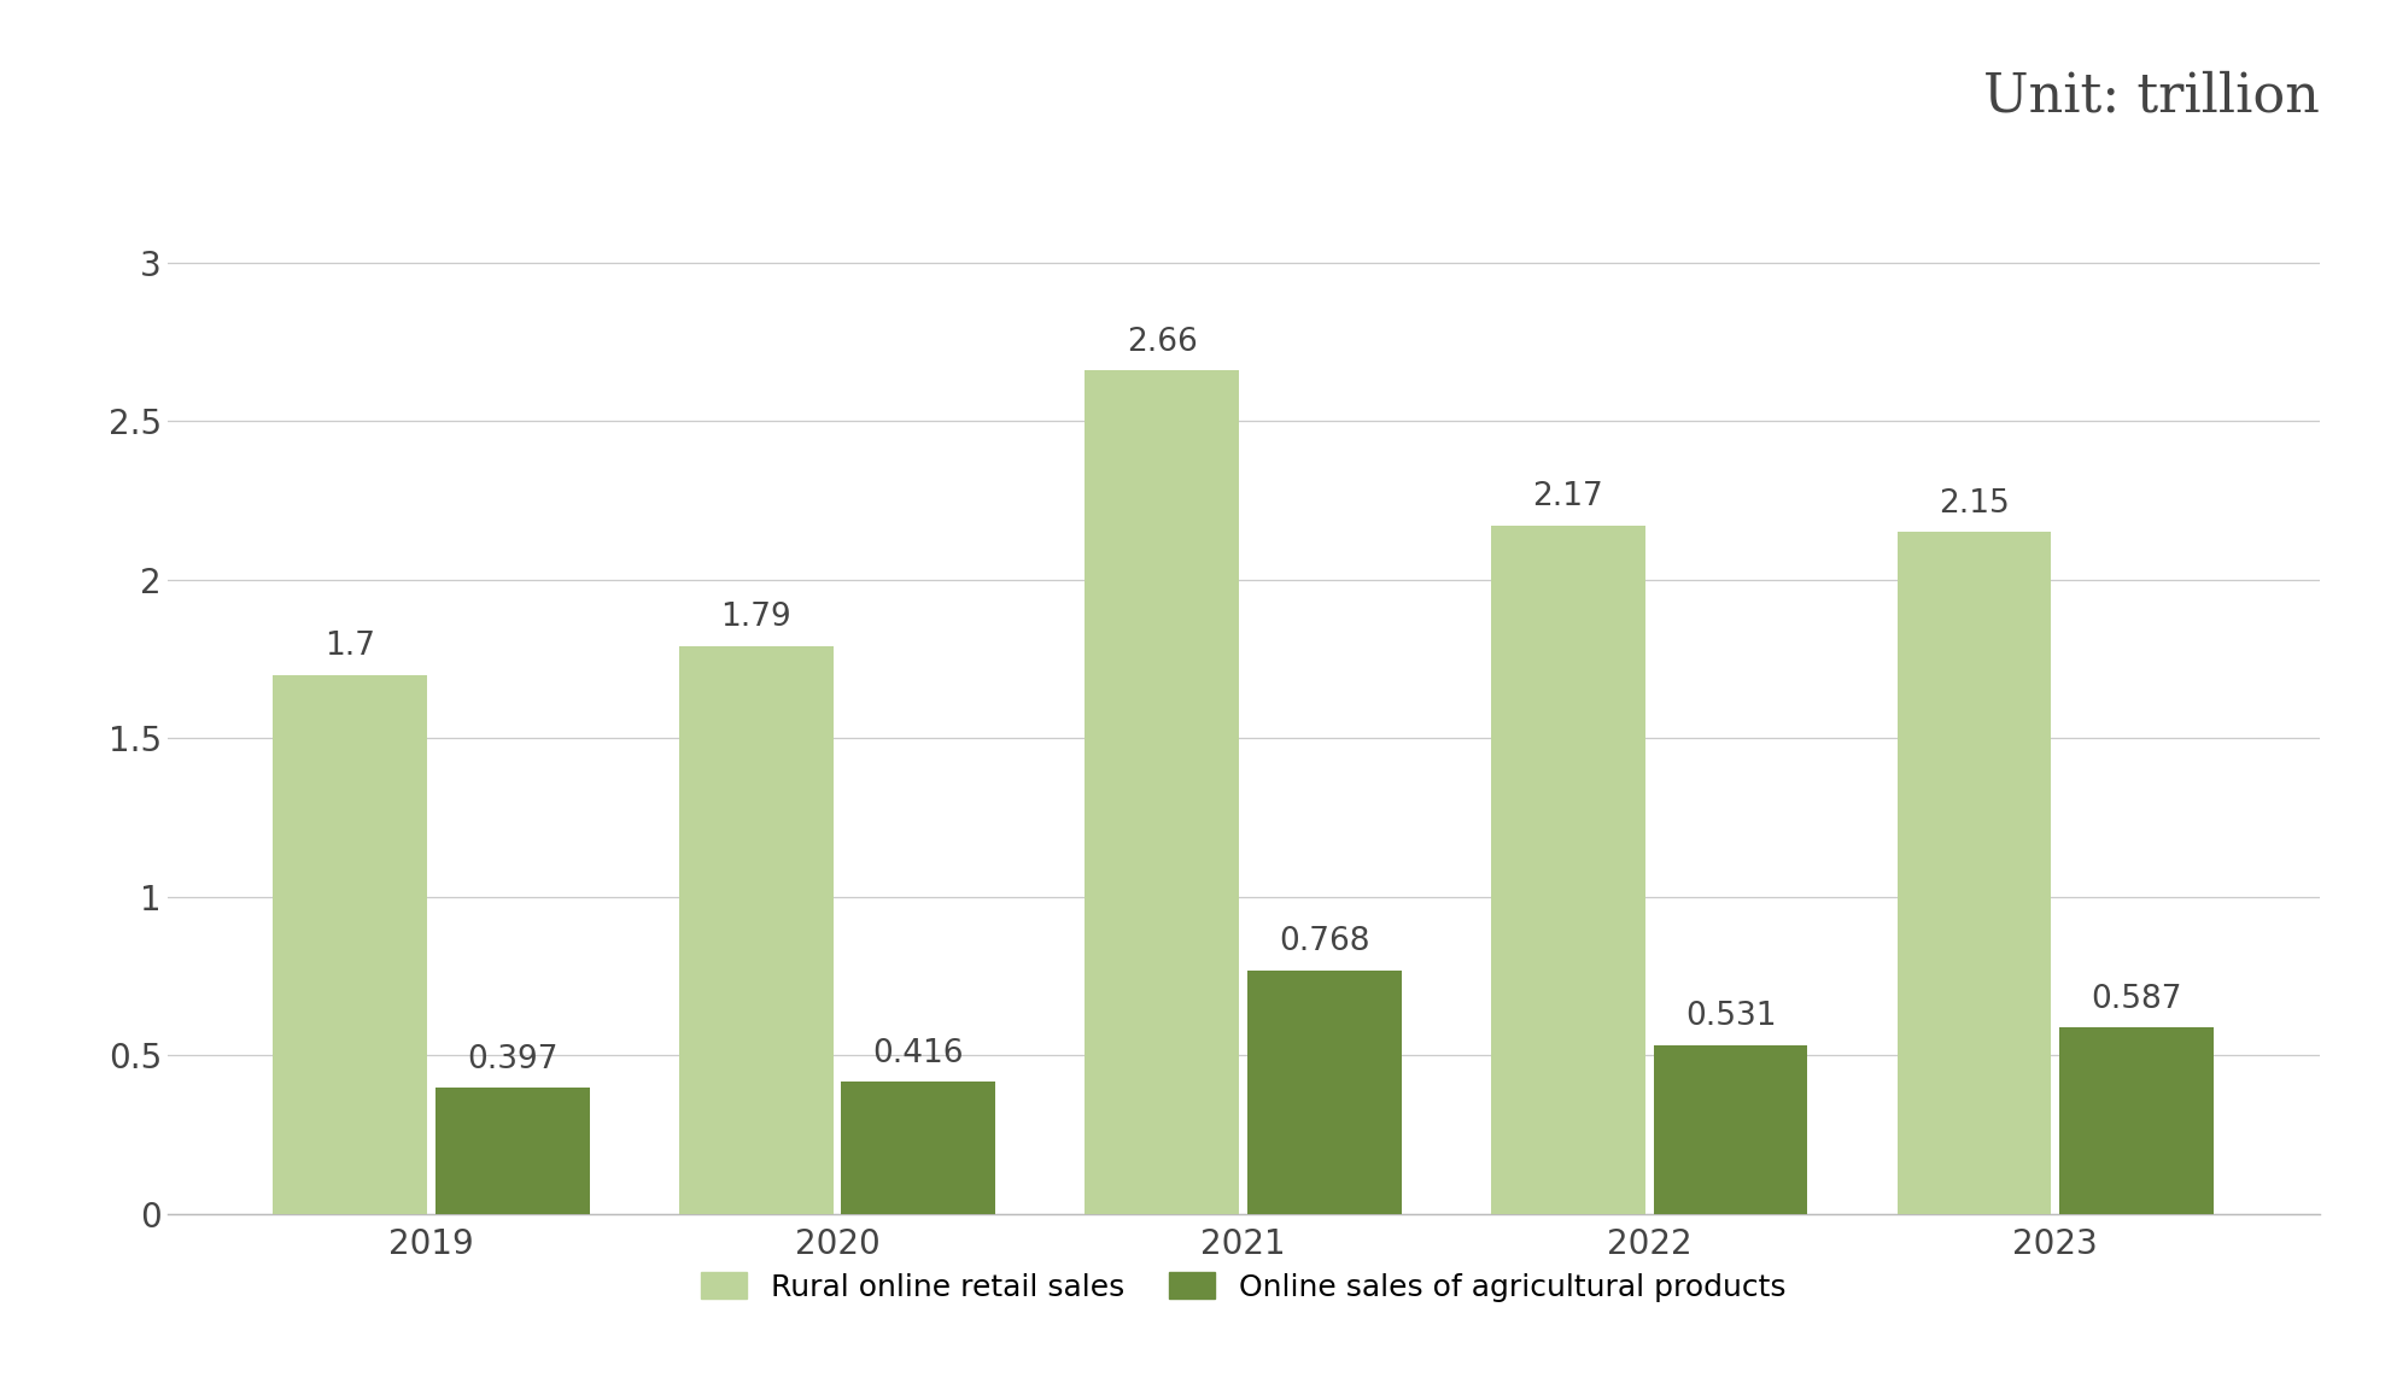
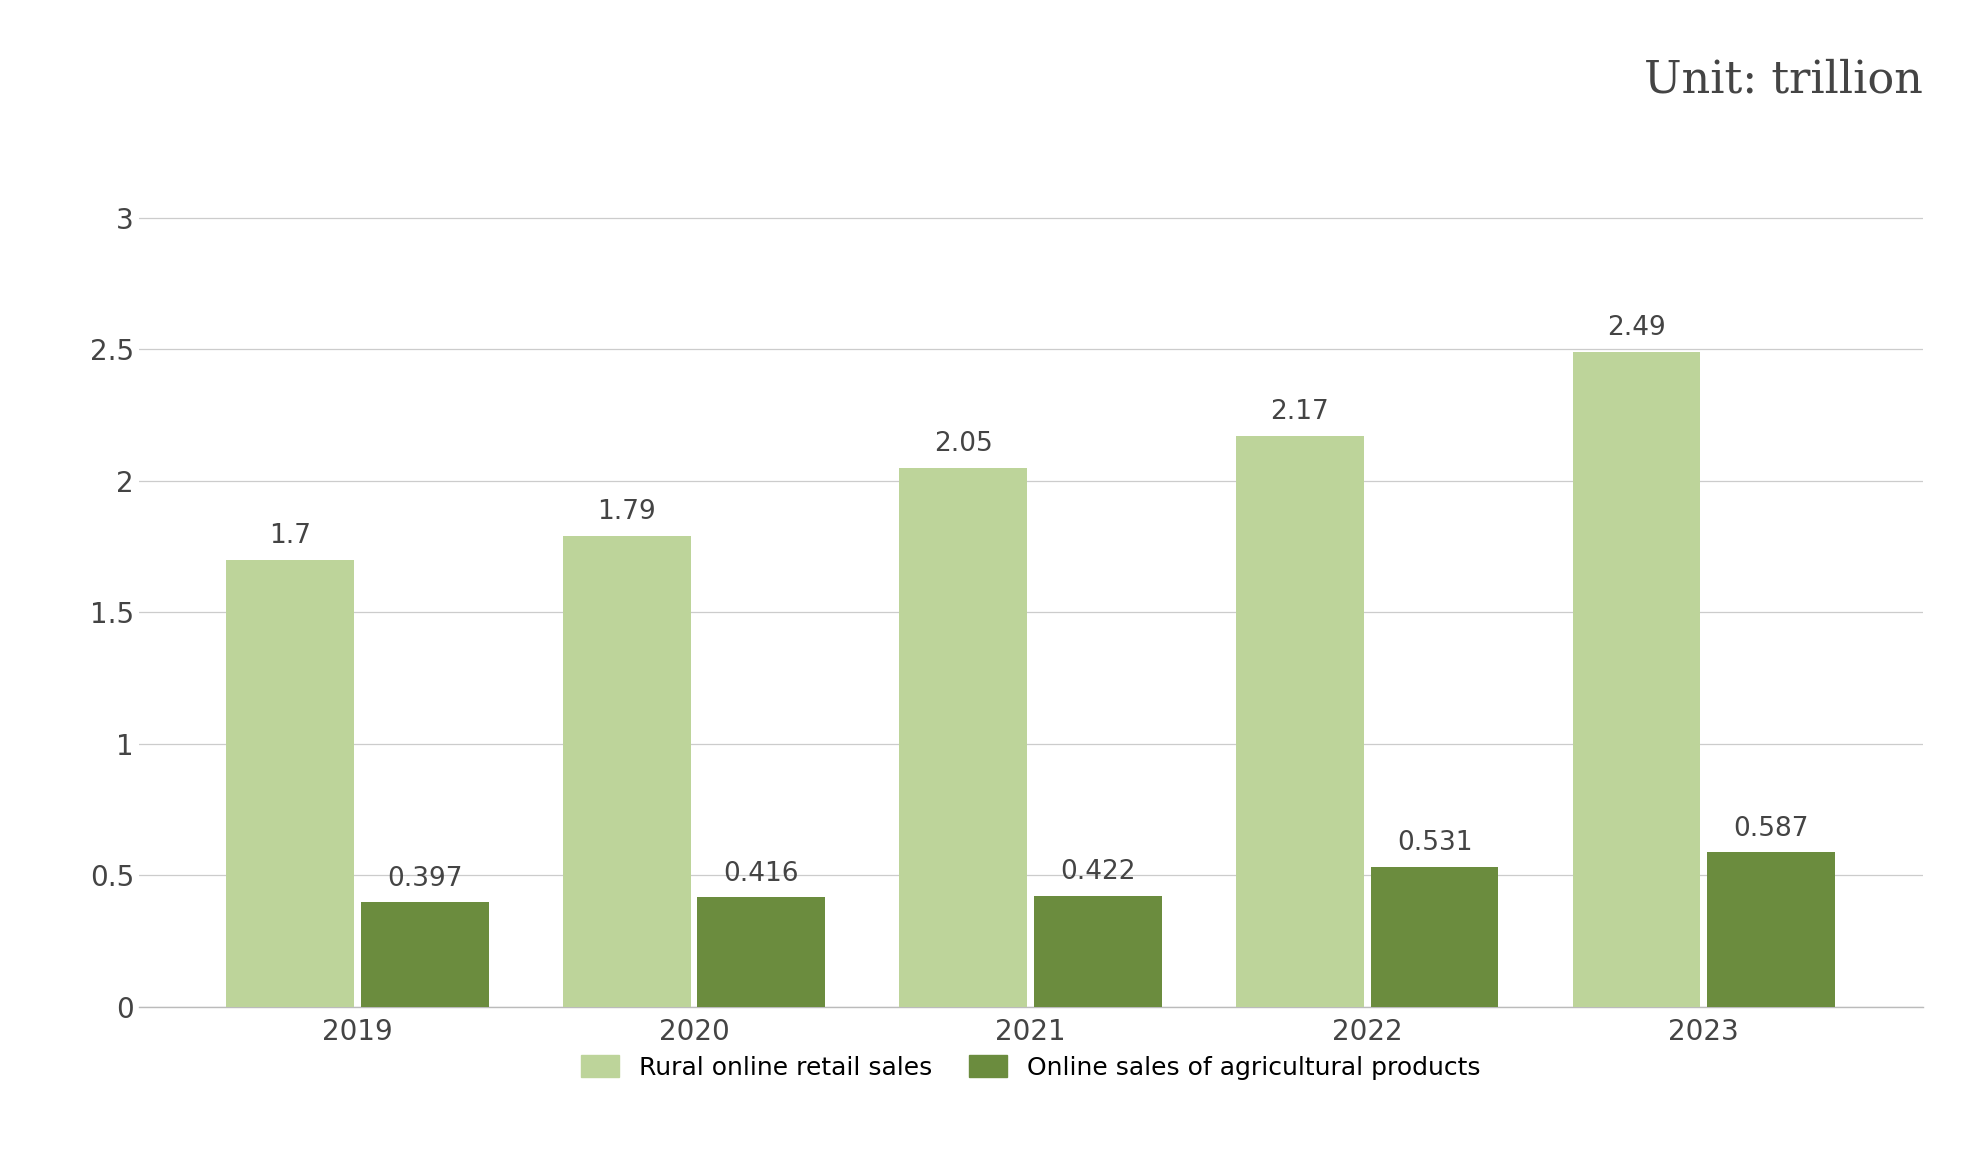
Rural online retail sales/2021: 2.66 -> 2.05
Online sales of agricultural products/2021: 0.768 -> 0.422
Rural online retail sales/2023: 2.15 -> 2.49
